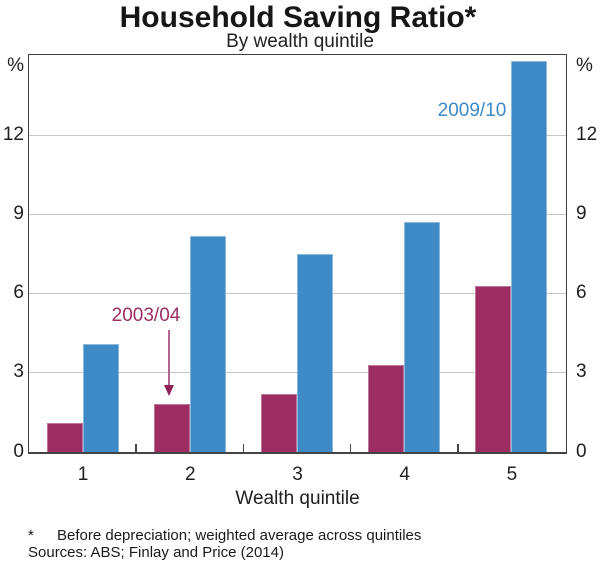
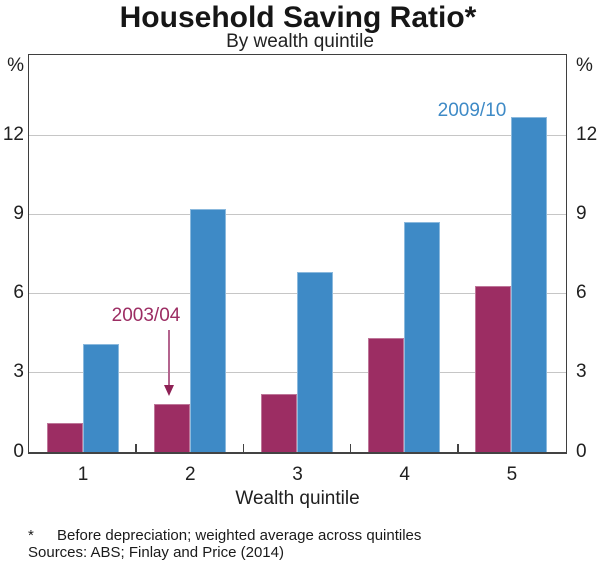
2009/10/2: 8.2 -> 9.2
2009/10/3: 7.5 -> 6.8
2003/04/4: 3.3 -> 4.3
2009/10/5: 14.8 -> 12.7
